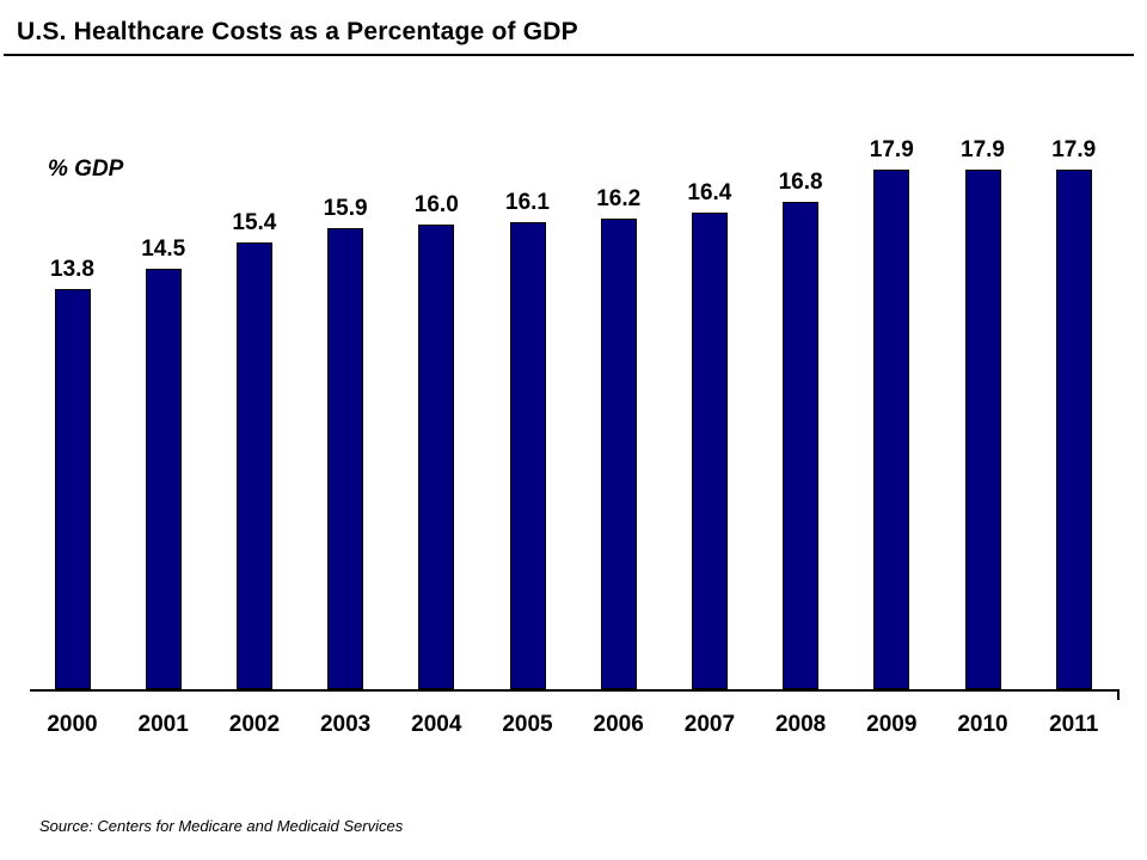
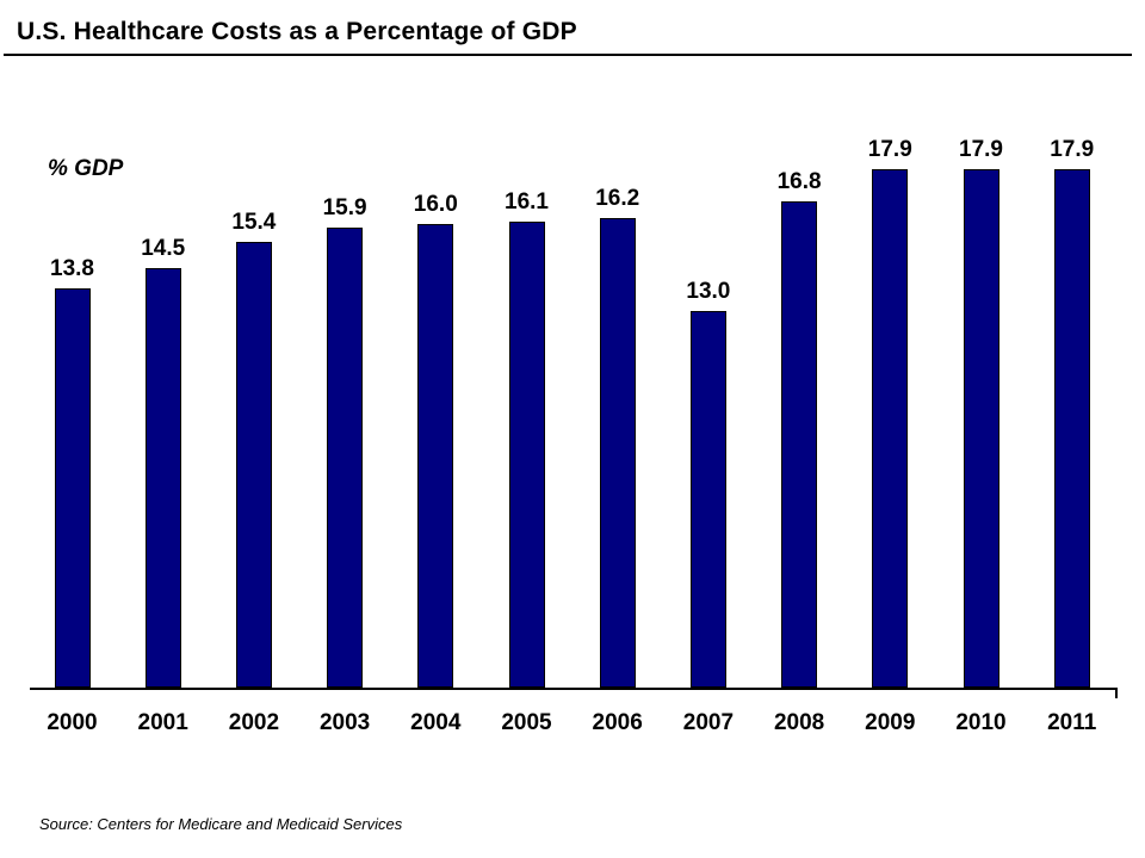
2007: 16.4 -> 13.0
